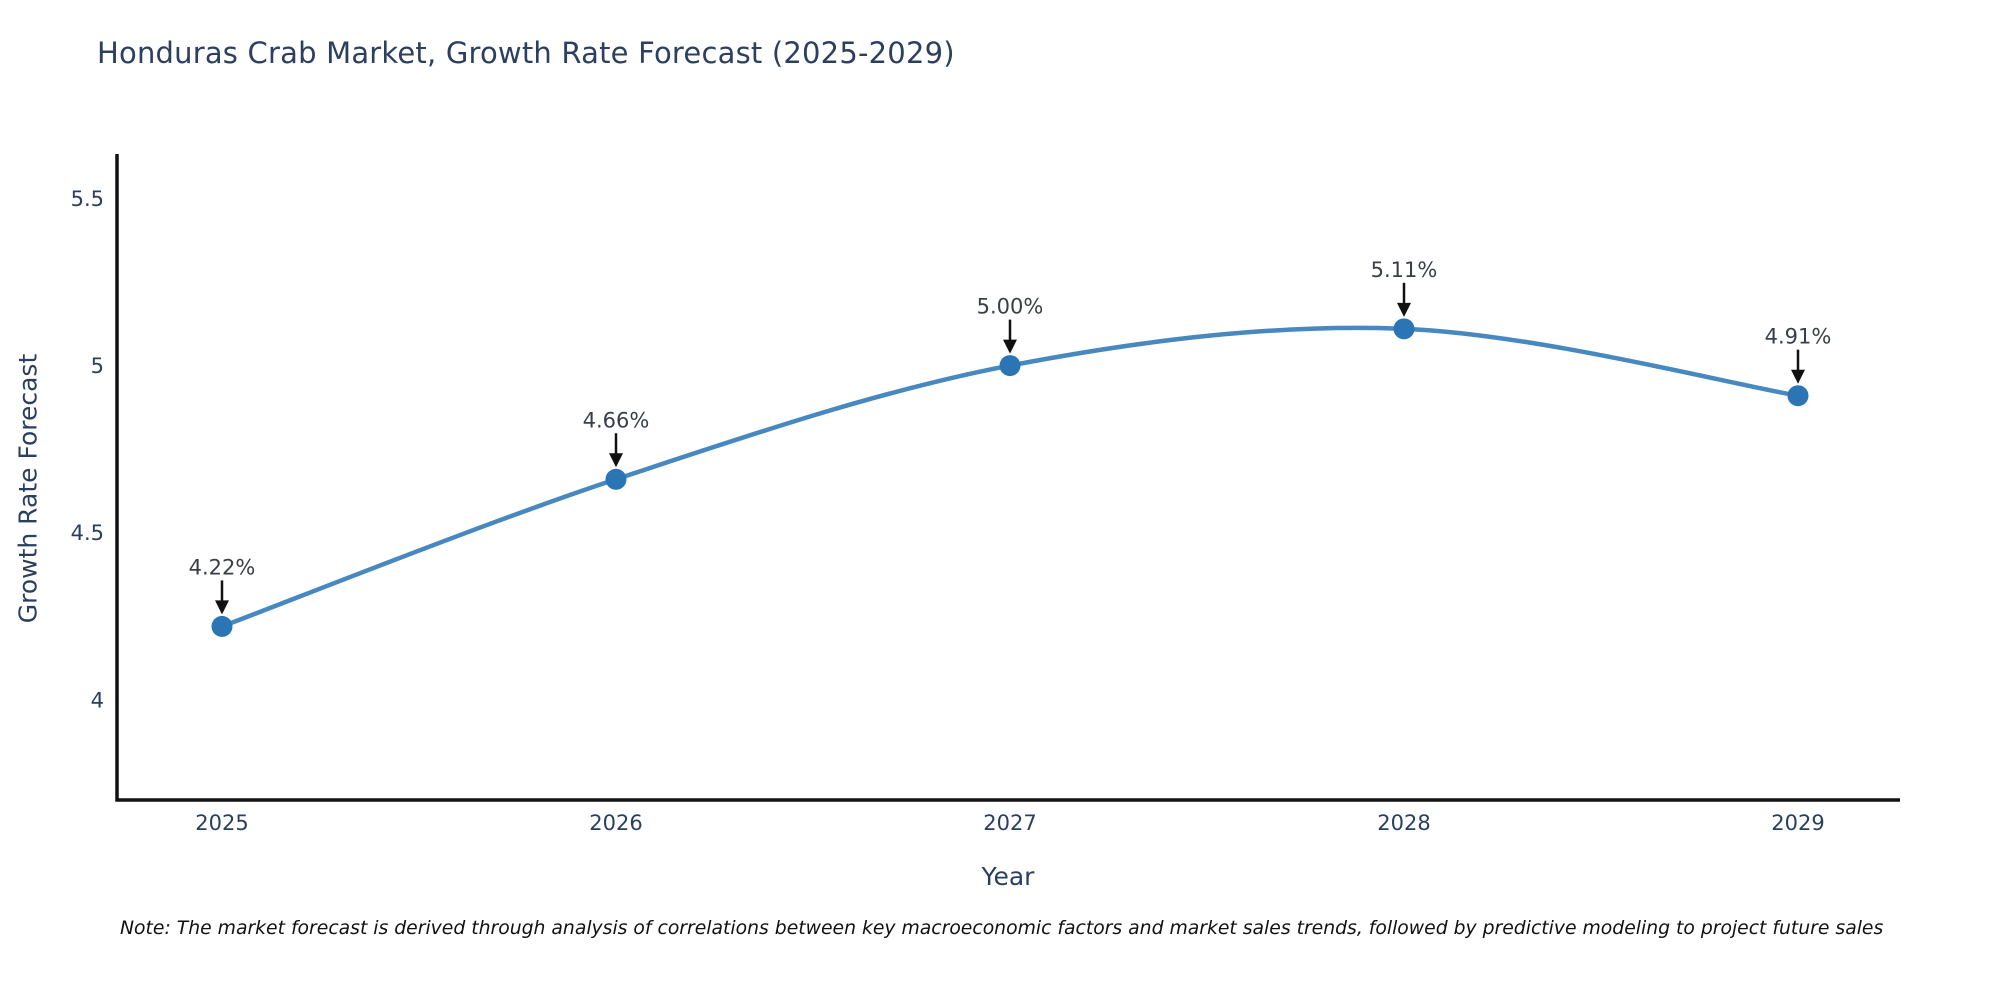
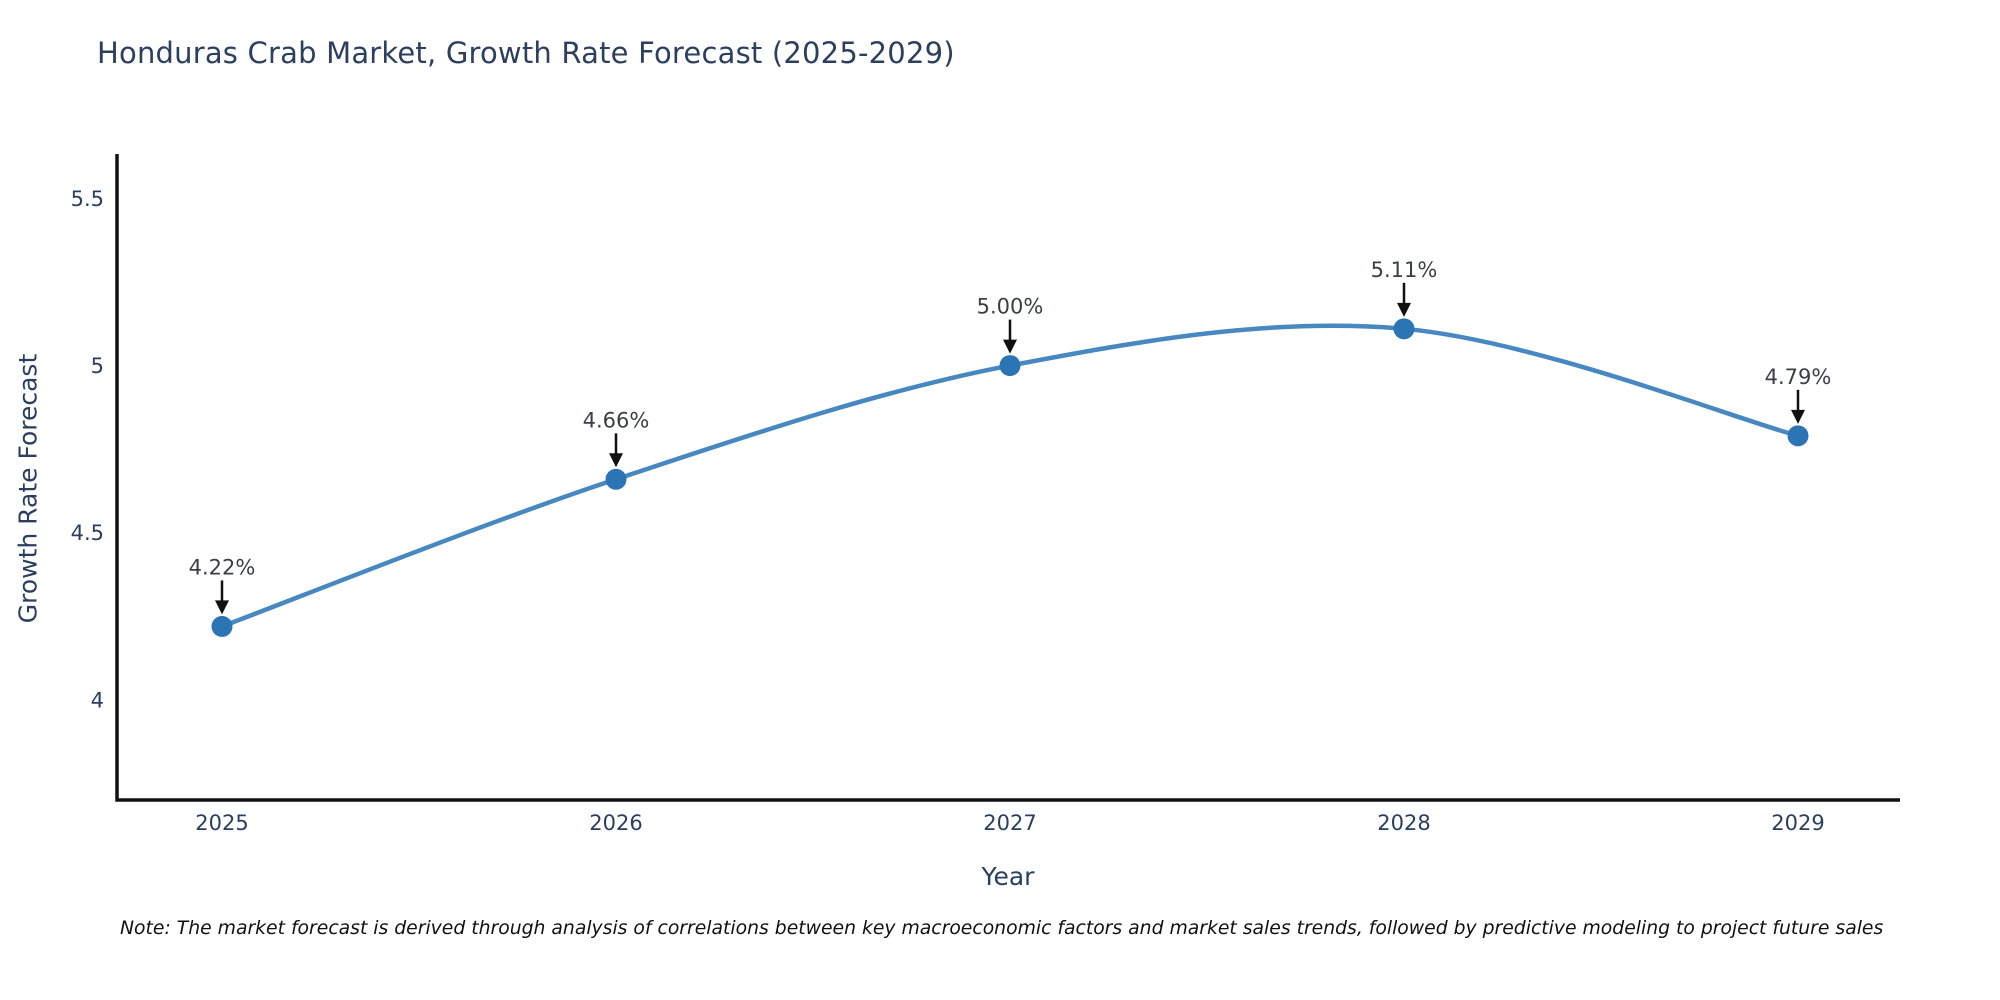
2029: 4.91% -> 4.79%
